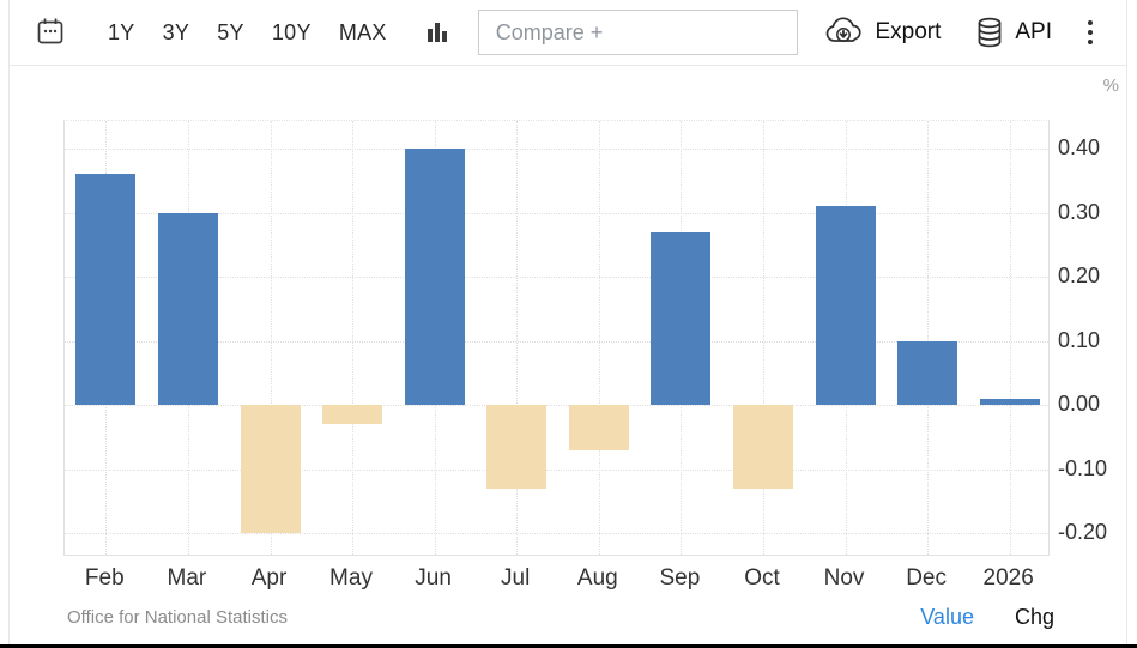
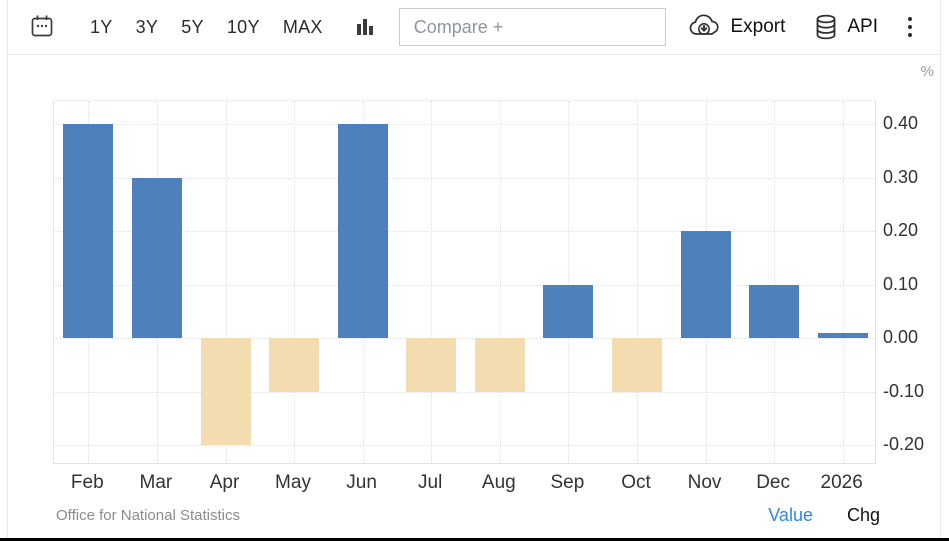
Feb: 0.36 -> 0.40
May: -0.03 -> -0.10
Jul: -0.13 -> -0.10
Aug: -0.07 -> -0.10
Sep: 0.27 -> 0.10
Oct: -0.13 -> -0.10
Nov: 0.31 -> 0.20
